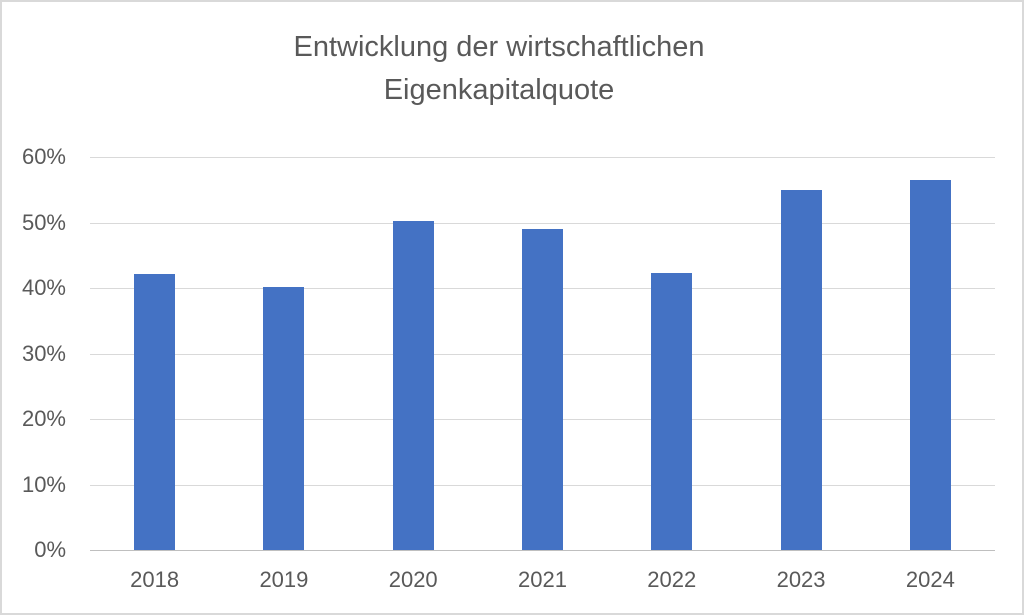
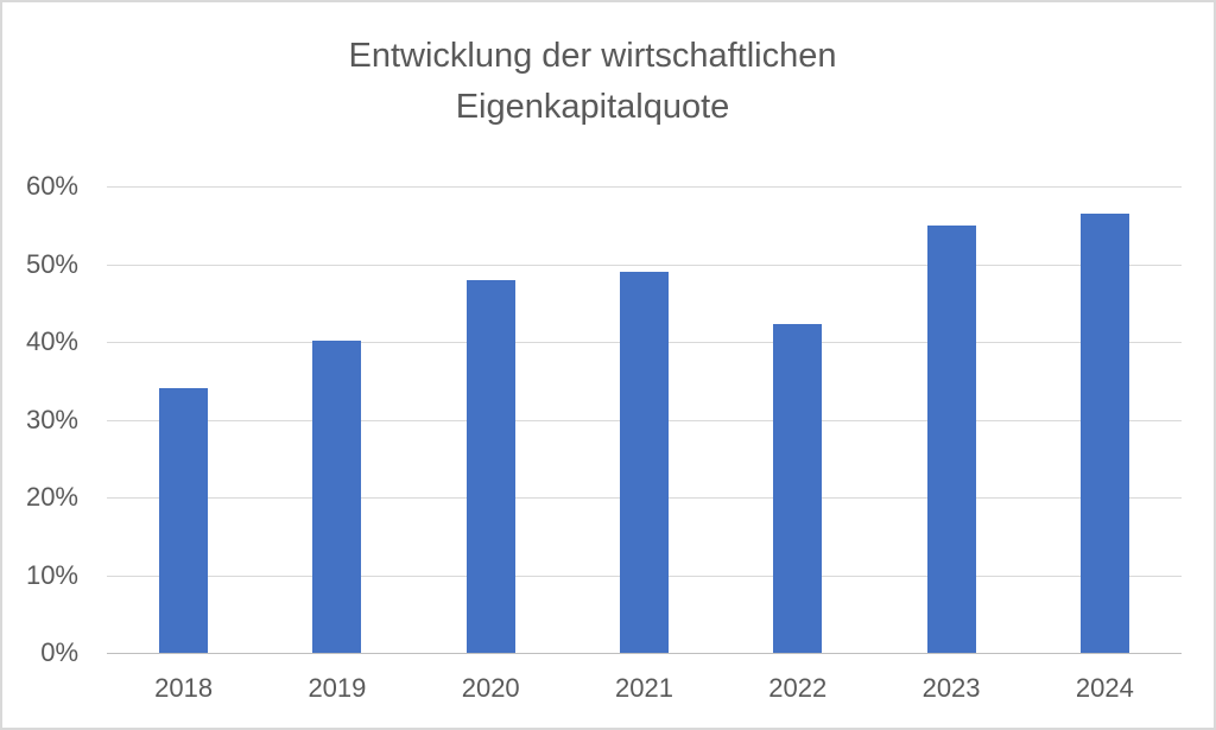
2018: 42% -> 34%
2020: 50% -> 48%
